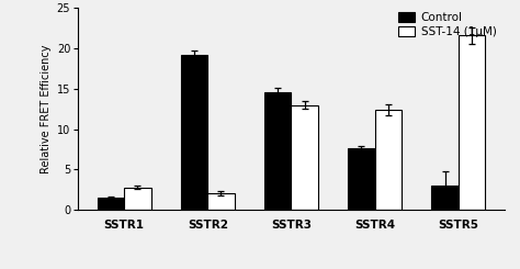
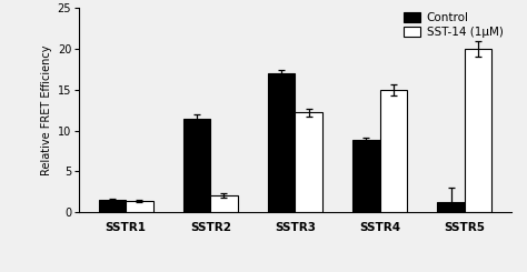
SST-14 (1μM)/SSTR1: 2.8 -> 1.4
Control/SSTR2: 19.2 -> 11.5
Control/SSTR3: 14.6 -> 17.0
SST-14 (1μM)/SSTR3: 13.0 -> 12.2
Control/SSTR4: 7.6 -> 8.8
SST-14 (1μM)/SSTR4: 12.4 -> 15.0
Control/SSTR5: 3.0 -> 1.2
SST-14 (1μM)/SSTR5: 21.6 -> 20.0
